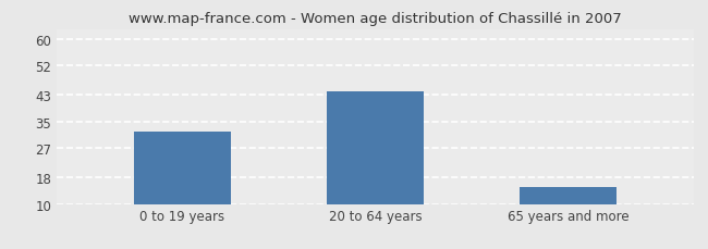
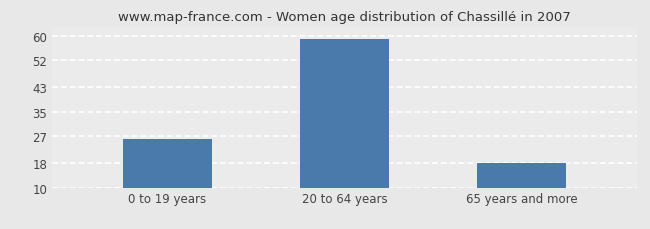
0 to 19 years: 32 -> 26
20 to 64 years: 44 -> 59
65 years and more: 15 -> 18
